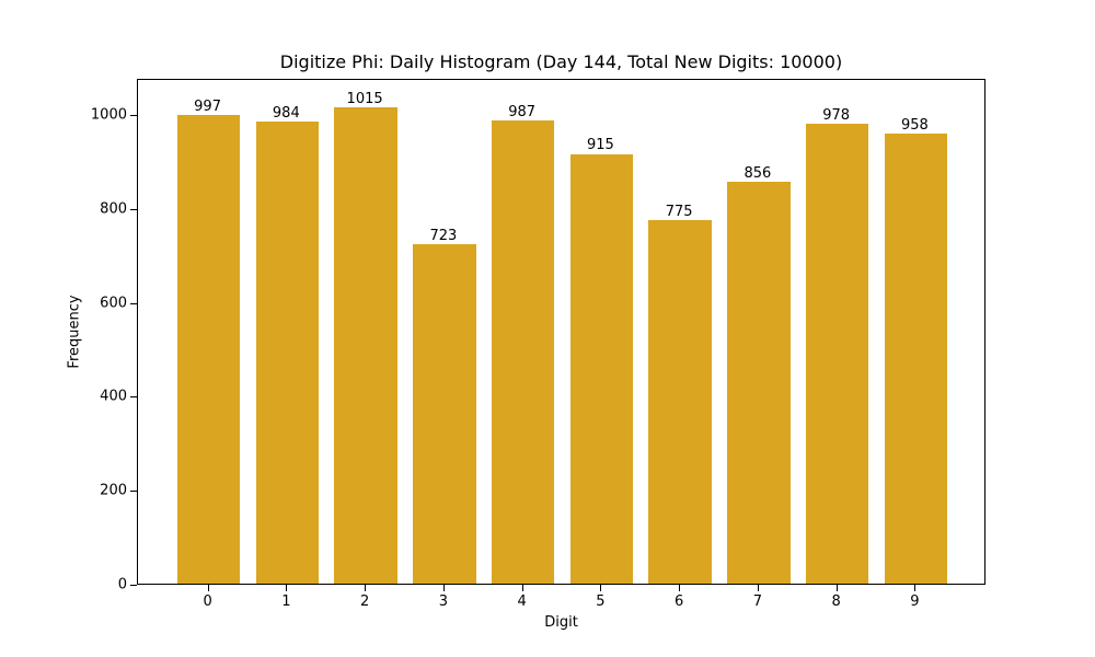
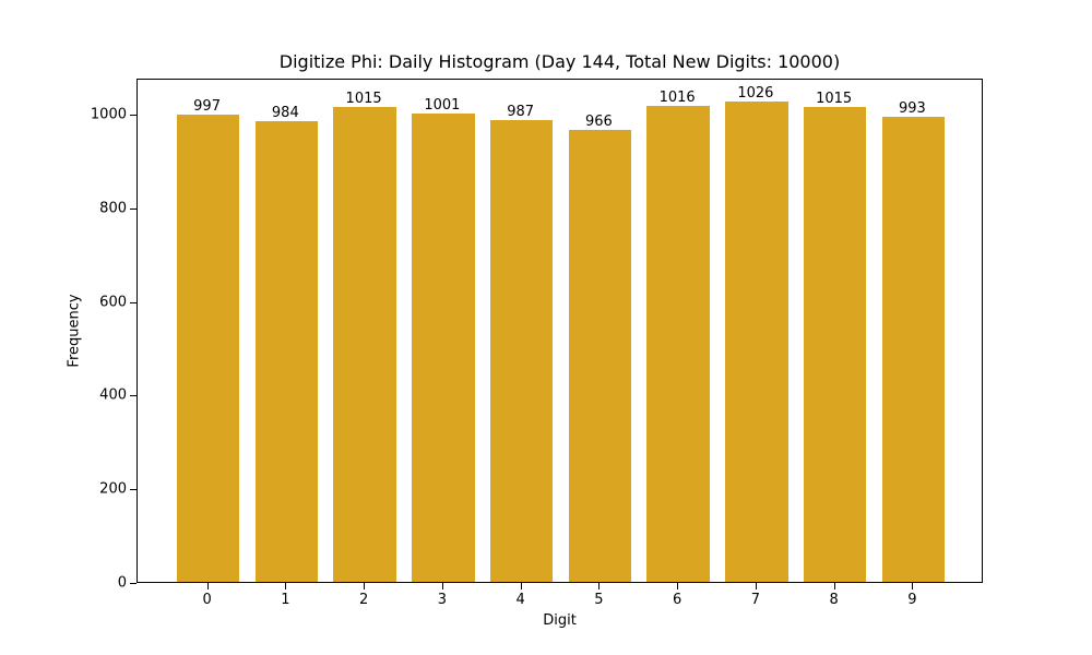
3: 723 -> 1001
5: 915 -> 966
6: 775 -> 1016
7: 856 -> 1026
8: 978 -> 1015
9: 958 -> 993
